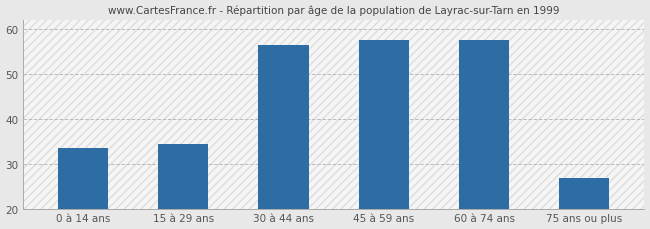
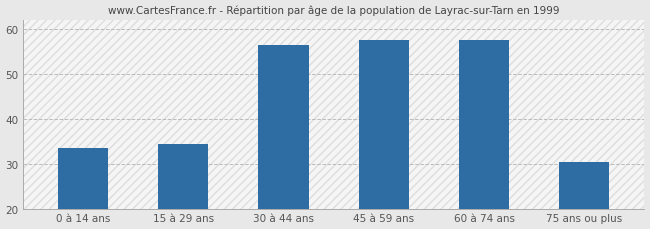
75 ans ou plus: 27.0 -> 30.5
